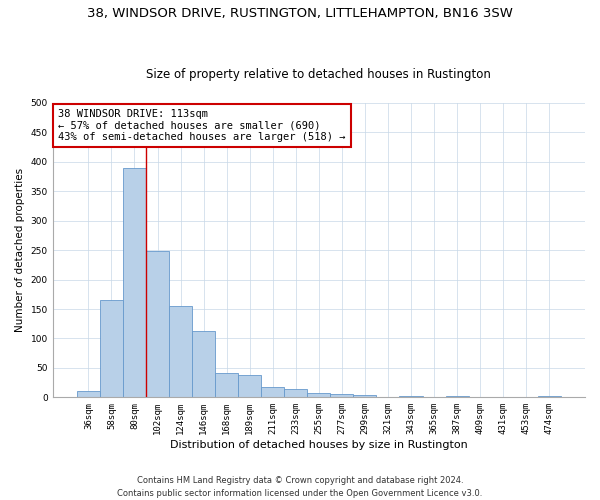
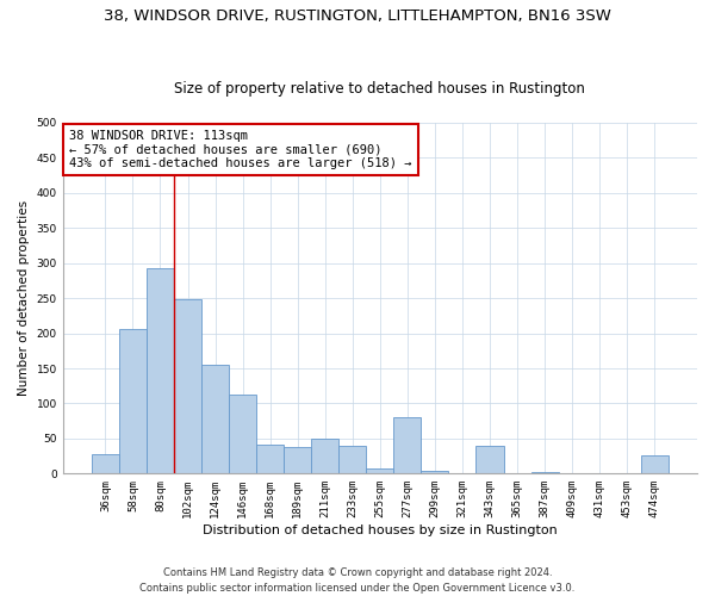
36sqm: 10 -> 28
58sqm: 165 -> 206
80sqm: 390 -> 292
211sqm: 18 -> 50
233sqm: 14 -> 40
277sqm: 6 -> 80
343sqm: 3 -> 40
474sqm: 3 -> 26
